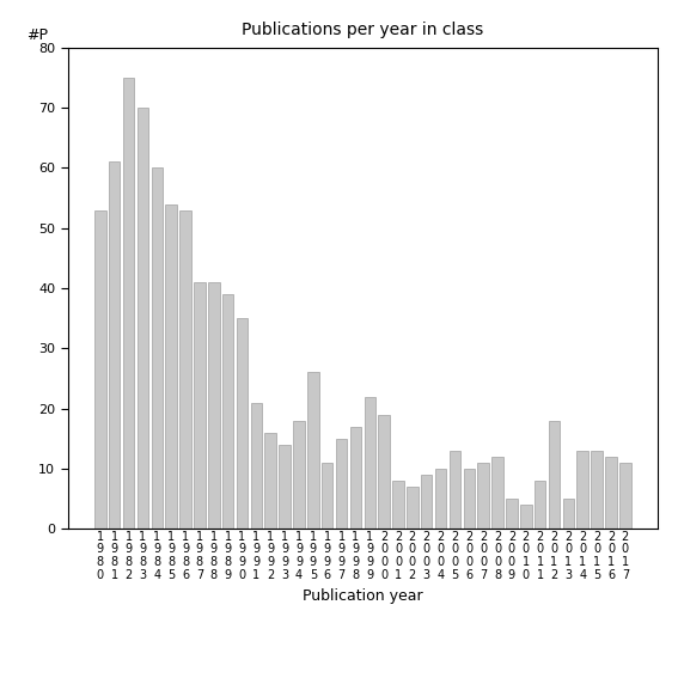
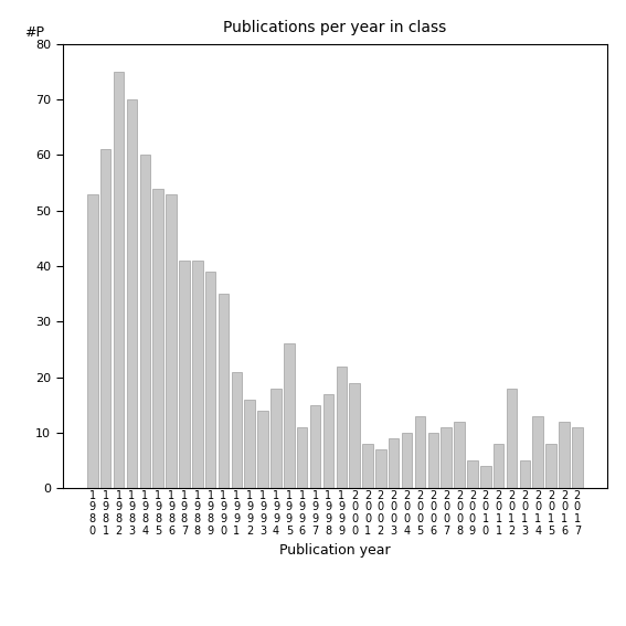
2 0 1 5: 13 -> 8
